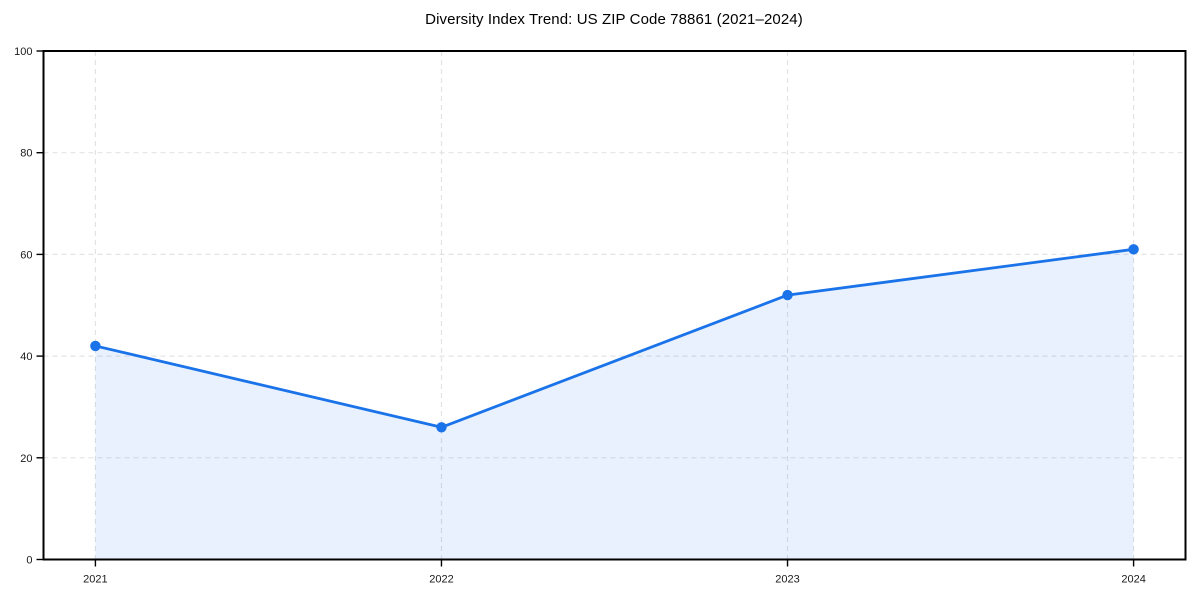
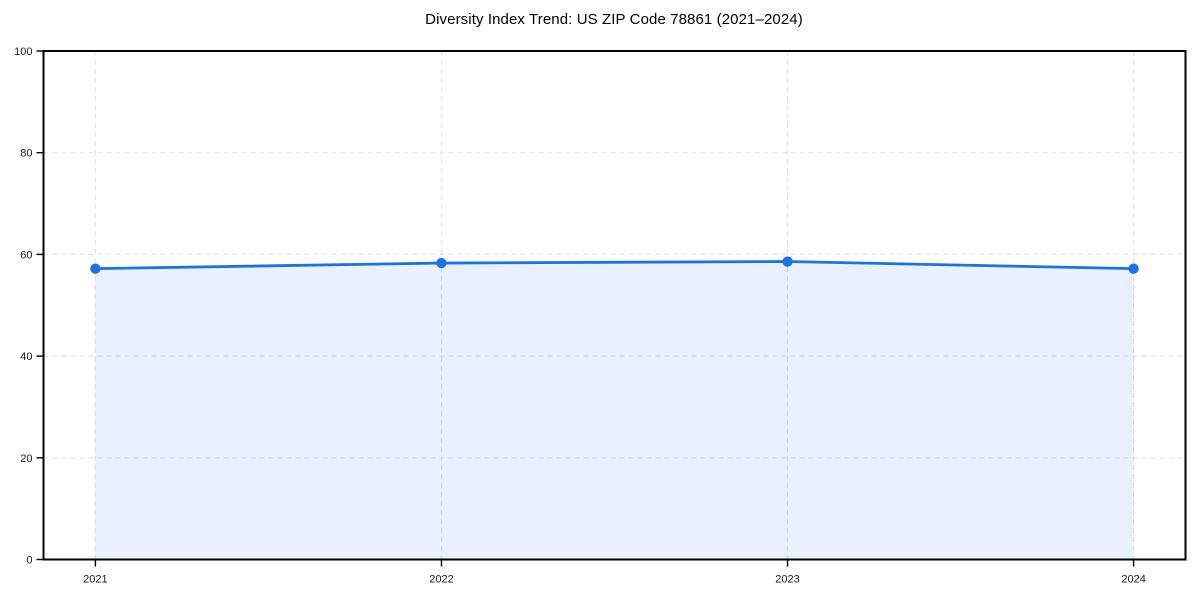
2021: 42 -> 57
2022: 26 -> 58
2023: 52 -> 59
2024: 61 -> 57
